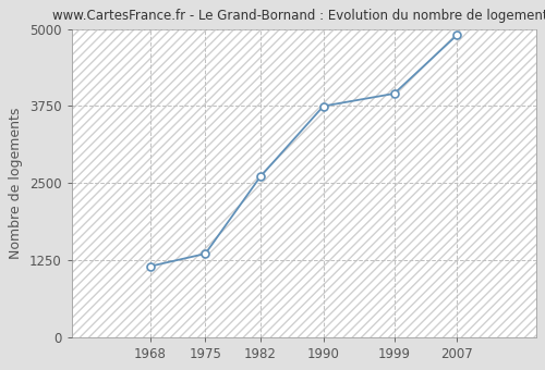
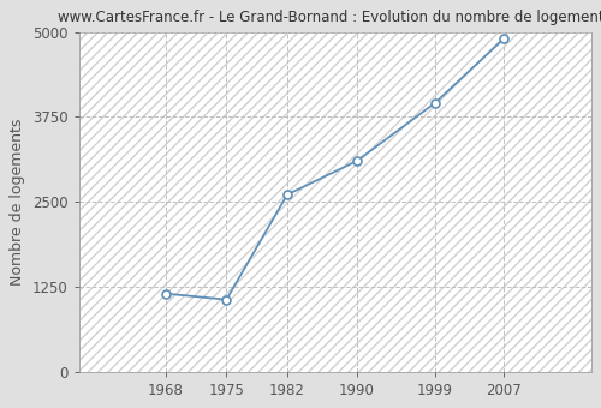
1975: 1350 -> 1060
1990: 3750 -> 3100
